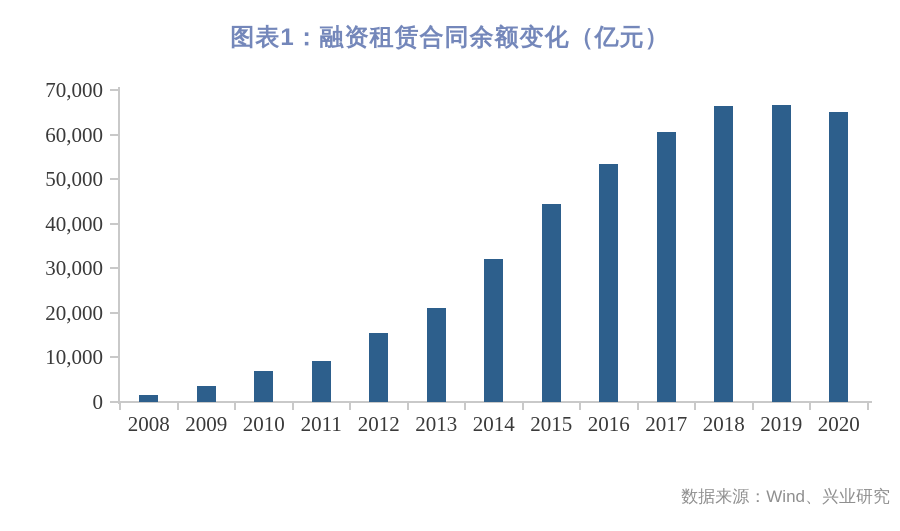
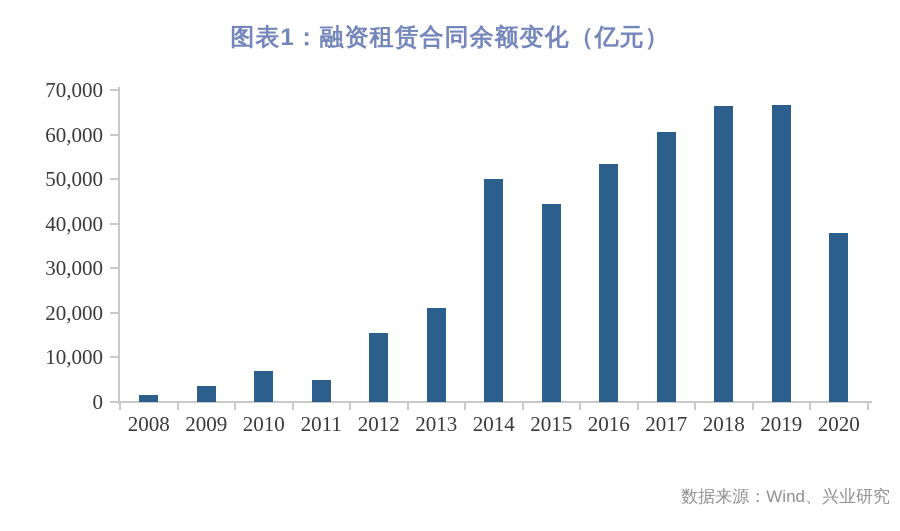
2011: 9000 -> 5000
2014: 32000 -> 50000
2020: 65000 -> 38000
